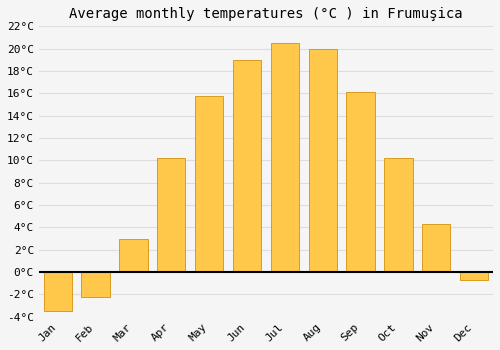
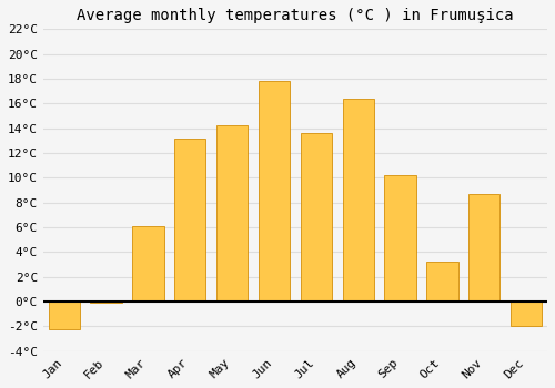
Jan: -3.5°C -> -2.2°C
Feb: -2.2°C -> -0.1°C
Mar: 3.0°C -> 6.1°C
Apr: 10.2°C -> 13.2°C
May: 15.8°C -> 14.2°C
Jun: 19.0°C -> 17.8°C
Jul: 20.5°C -> 13.6°C
Aug: 20.0°C -> 16.4°C
Sep: 16.1°C -> 10.2°C
Oct: 10.2°C -> 3.2°C
Nov: 4.3°C -> 8.7°C
Dec: -0.7°C -> -2.0°C
